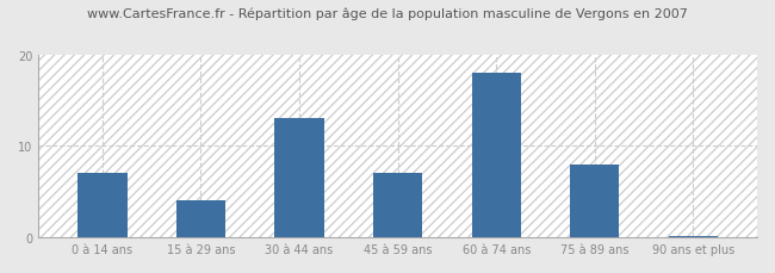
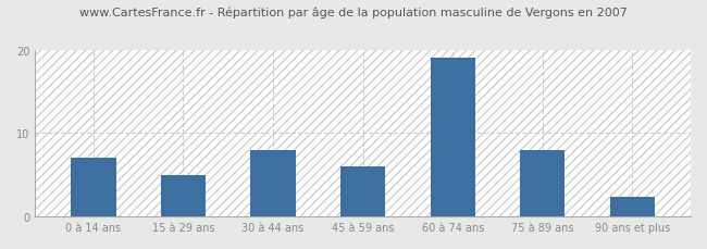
15 à 29 ans: 4.0 -> 5.0
30 à 44 ans: 13.0 -> 8.0
45 à 59 ans: 7.0 -> 6.0
60 à 74 ans: 18.0 -> 19.0
90 ans et plus: 0.1 -> 2.4
